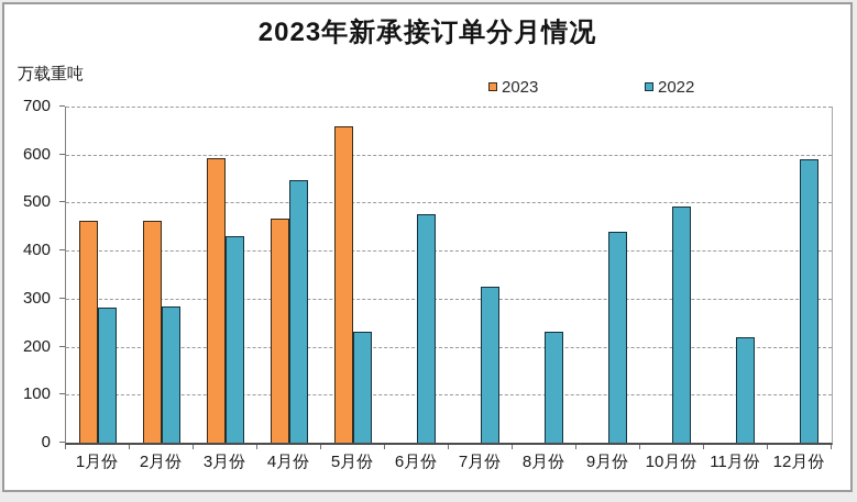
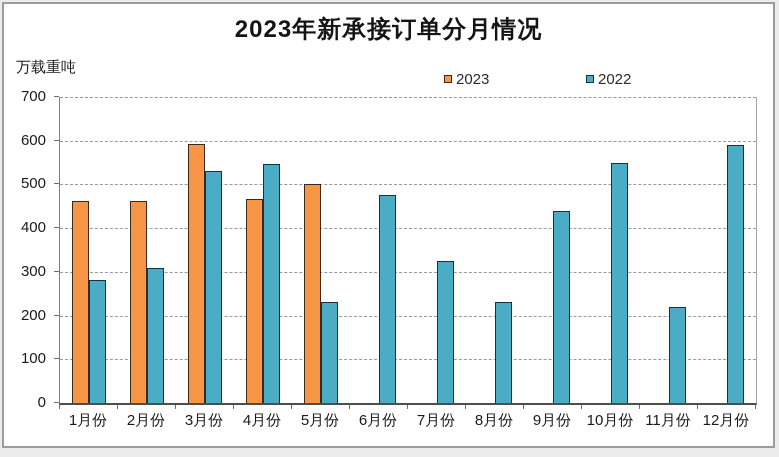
2022/2月份: 280 -> 310
2022/3月份: 430 -> 530
2023/5月份: 660 -> 500
2022/10月份: 490 -> 550
